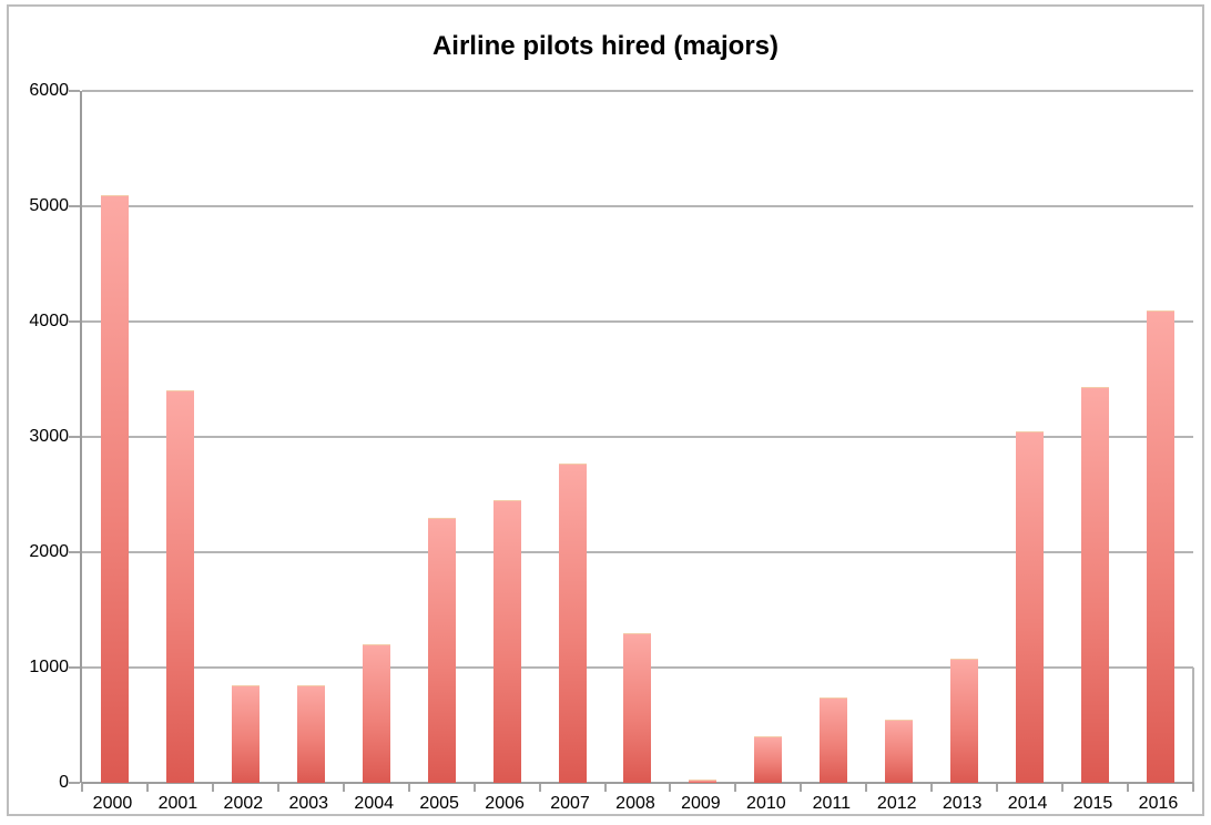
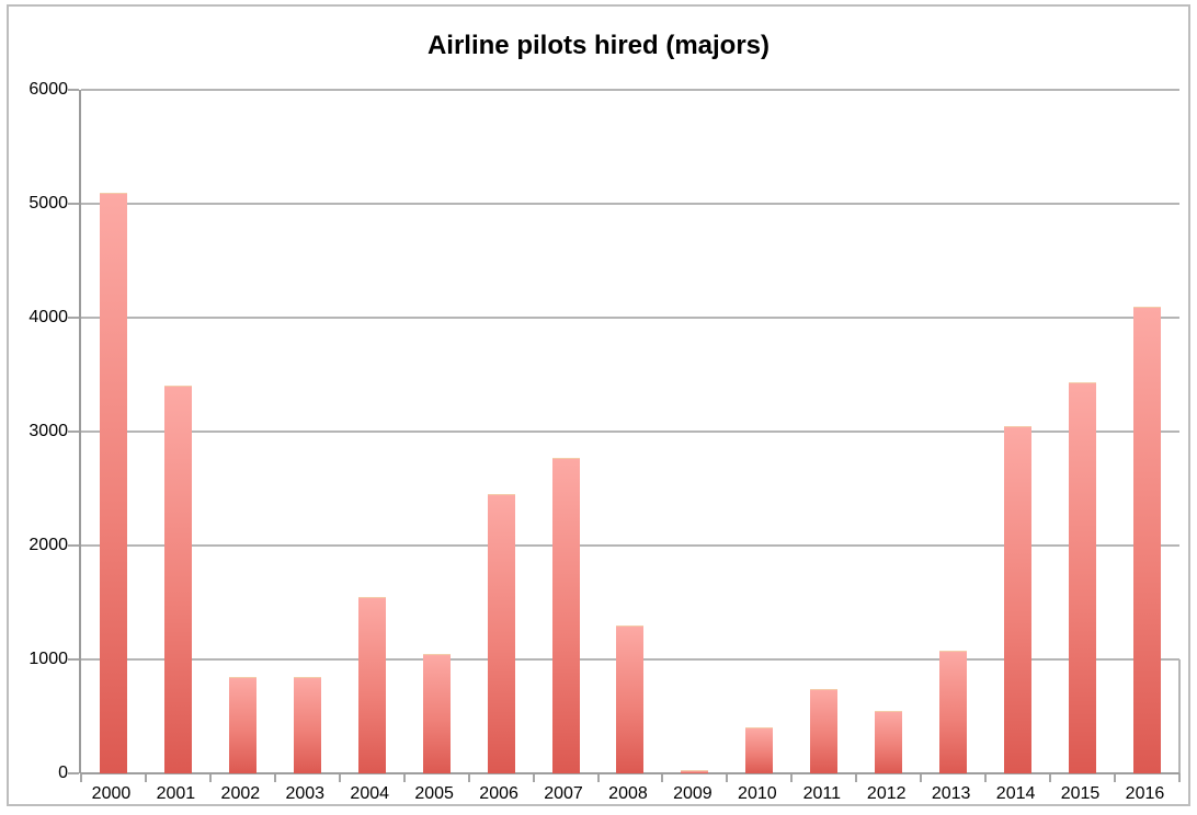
2004: 1200 -> 1550
2005: 2300 -> 1050
